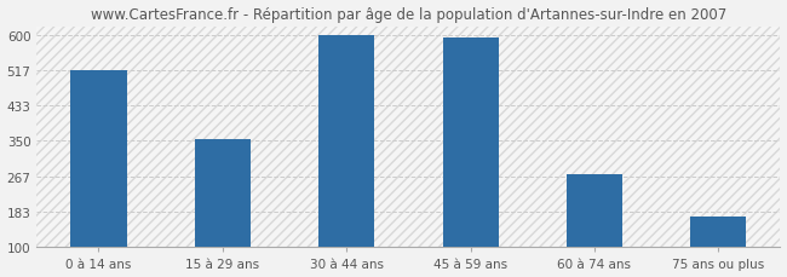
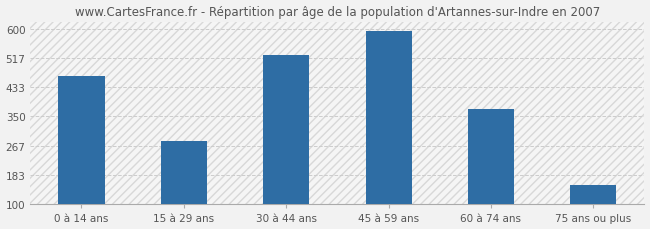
0 à 14 ans: 517 -> 465
15 à 29 ans: 355 -> 280
30 à 44 ans: 600 -> 525
60 à 74 ans: 272 -> 370
75 ans ou plus: 172 -> 155
